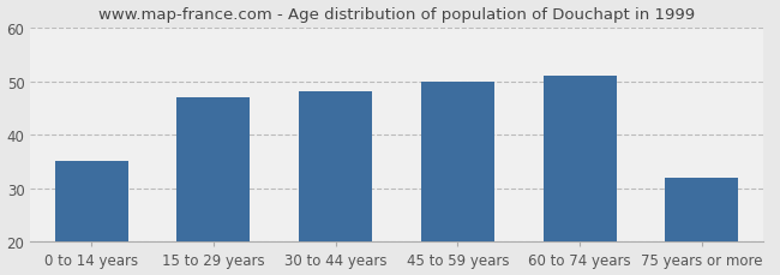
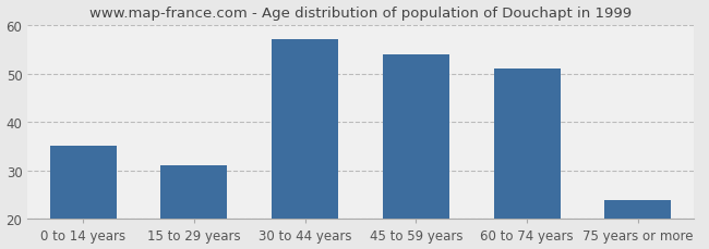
15 to 29 years: 47 -> 31
30 to 44 years: 48 -> 57
45 to 59 years: 50 -> 54
75 years or more: 32 -> 24
